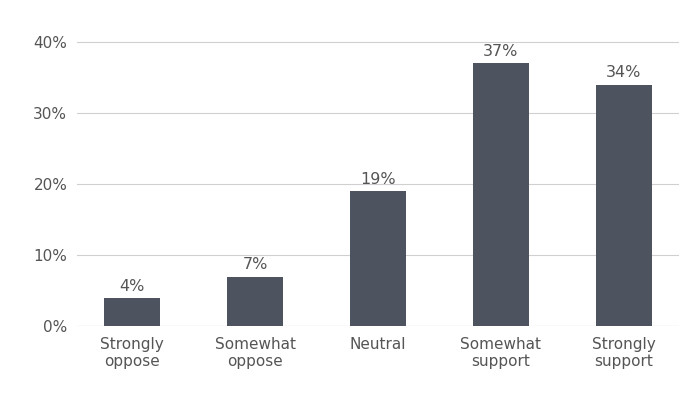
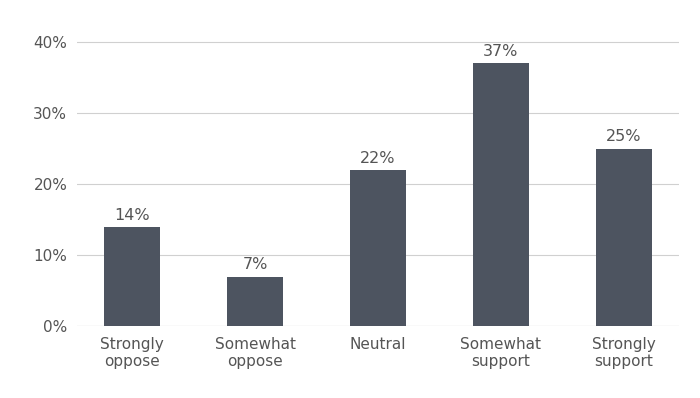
Strongly oppose: 4% -> 14%
Neutral: 19% -> 22%
Strongly support: 34% -> 25%
